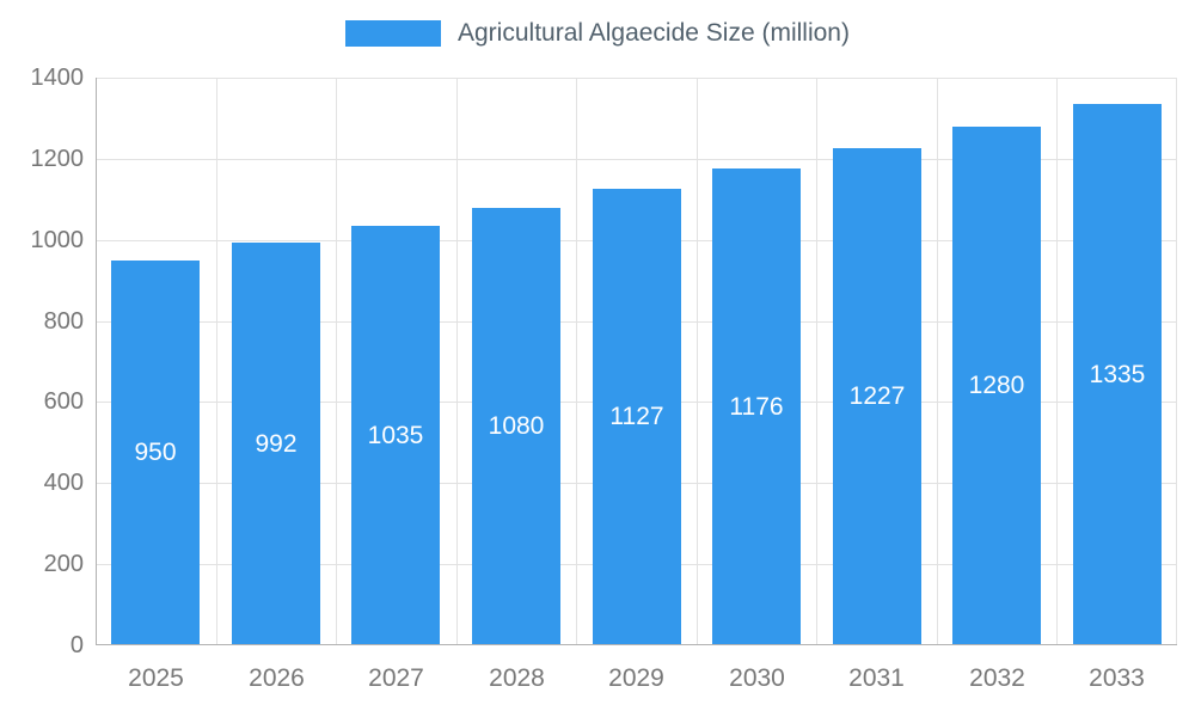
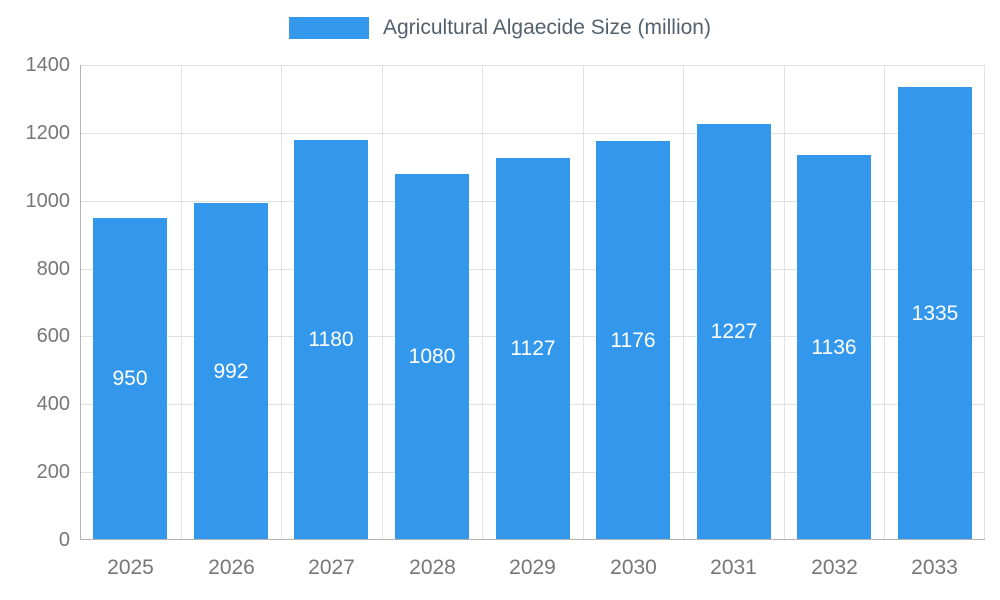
2027: 1035 -> 1180
2032: 1280 -> 1136
